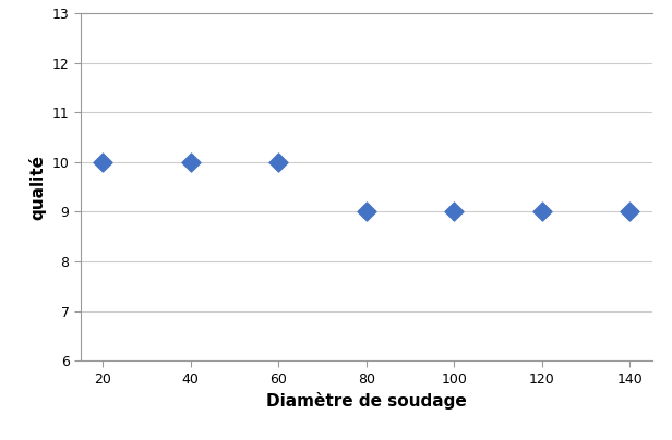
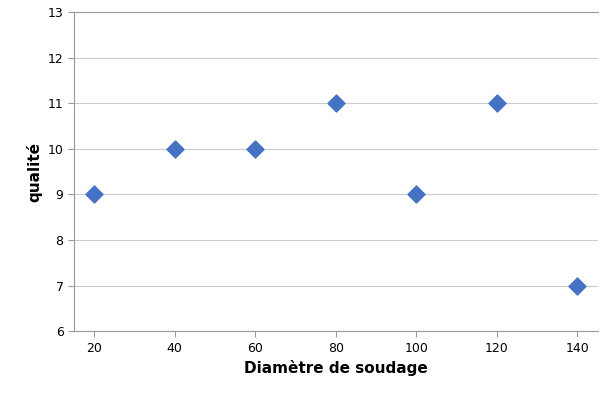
20: 10 -> 9
80: 9 -> 11
120: 9 -> 11
140: 9 -> 7
